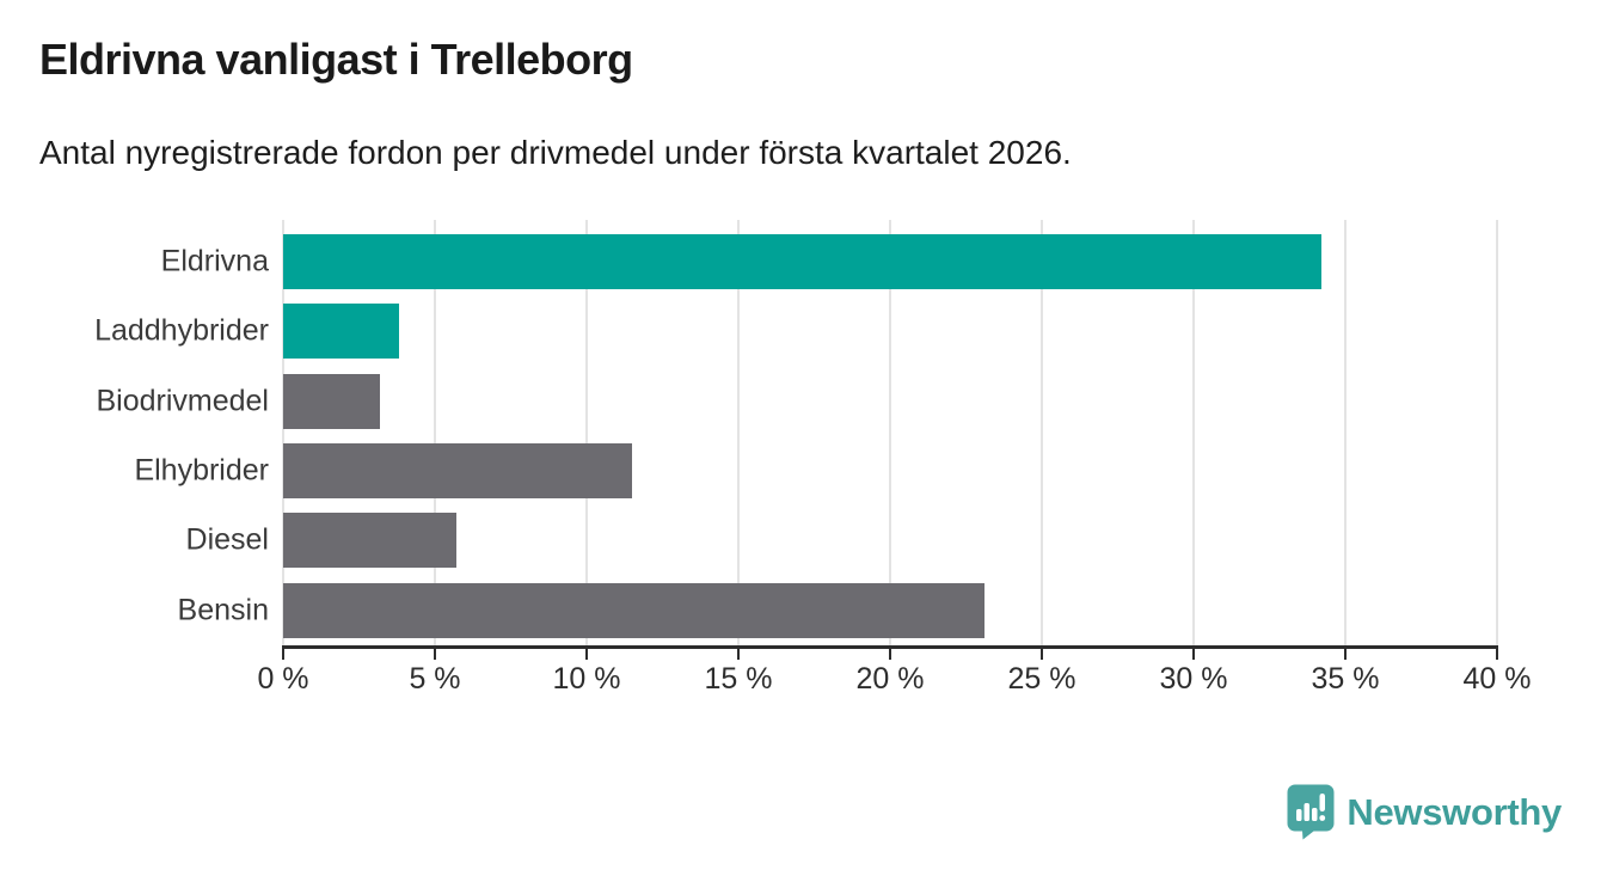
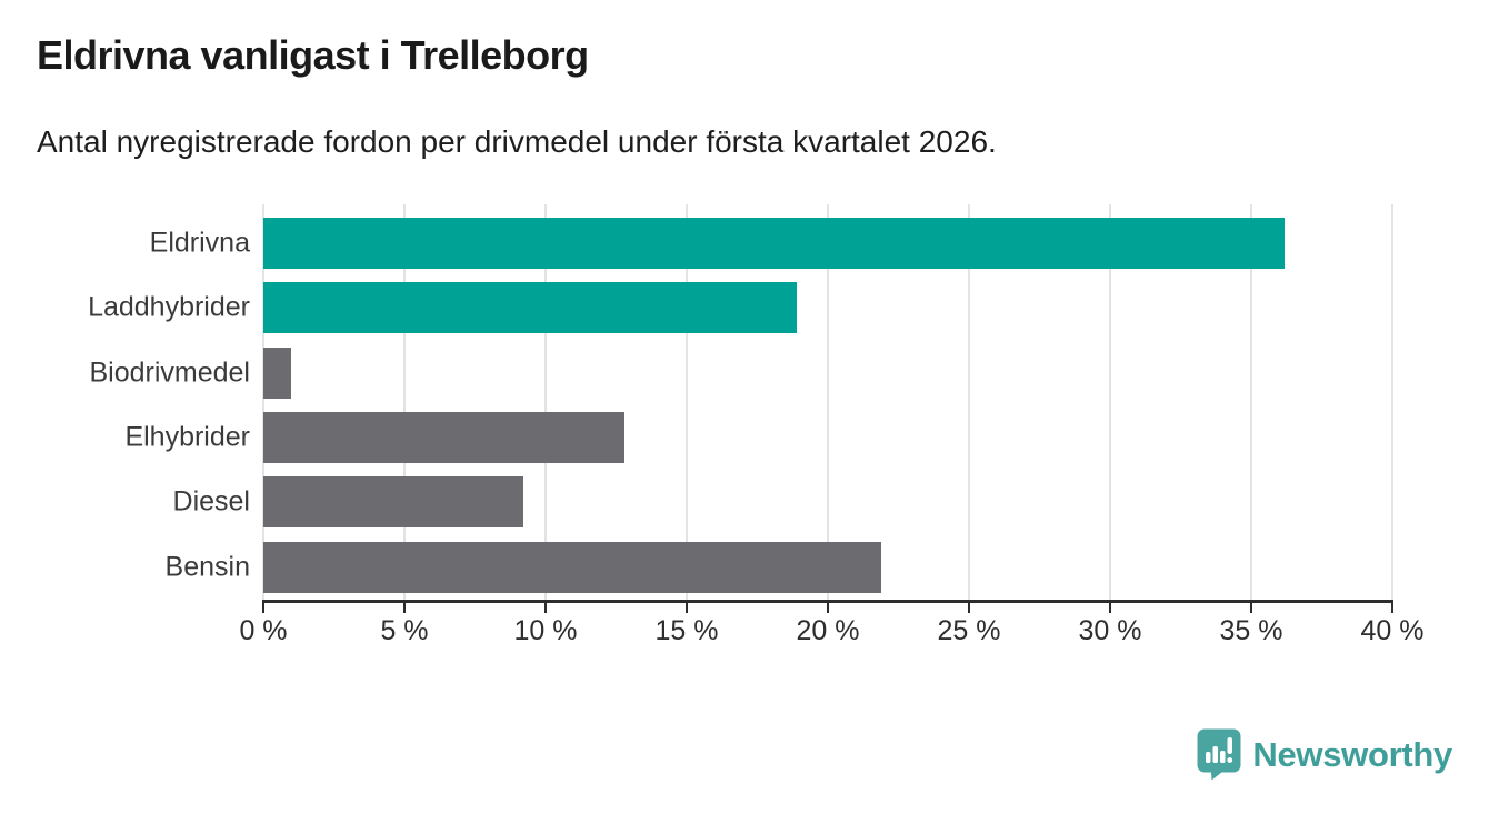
Eldrivna: 34.2% -> 36.2%
Laddhybrider: 3.8% -> 18.9%
Biodrivmedel: 3.2% -> 1.0%
Elhybrider: 11.5% -> 12.8%
Diesel: 5.7% -> 9.2%
Bensin: 23.1% -> 21.9%
